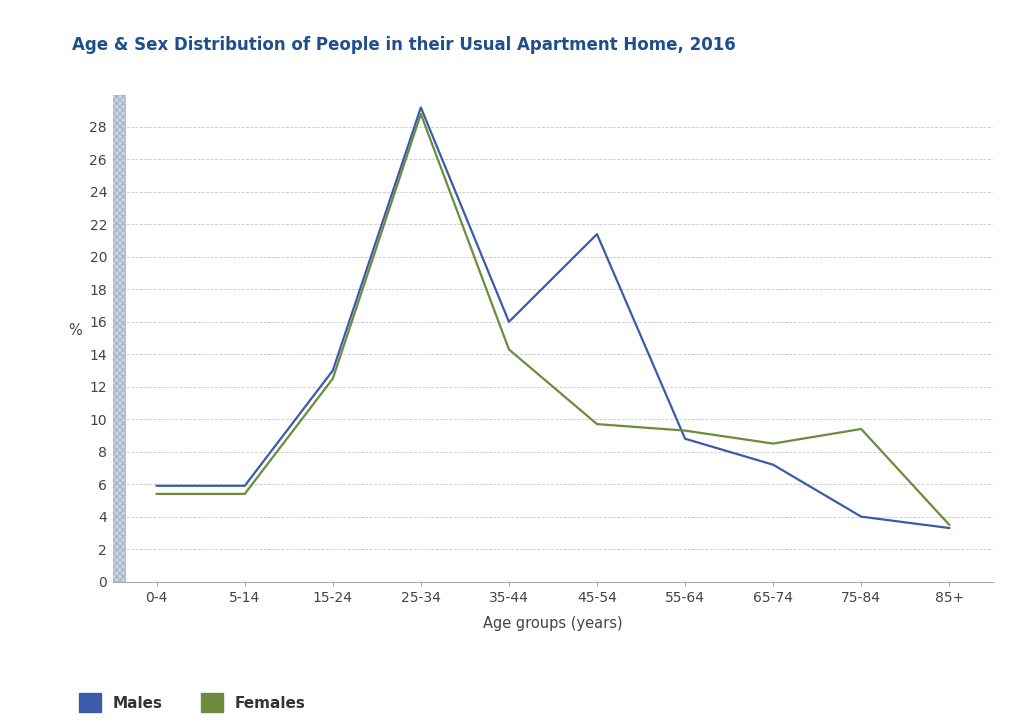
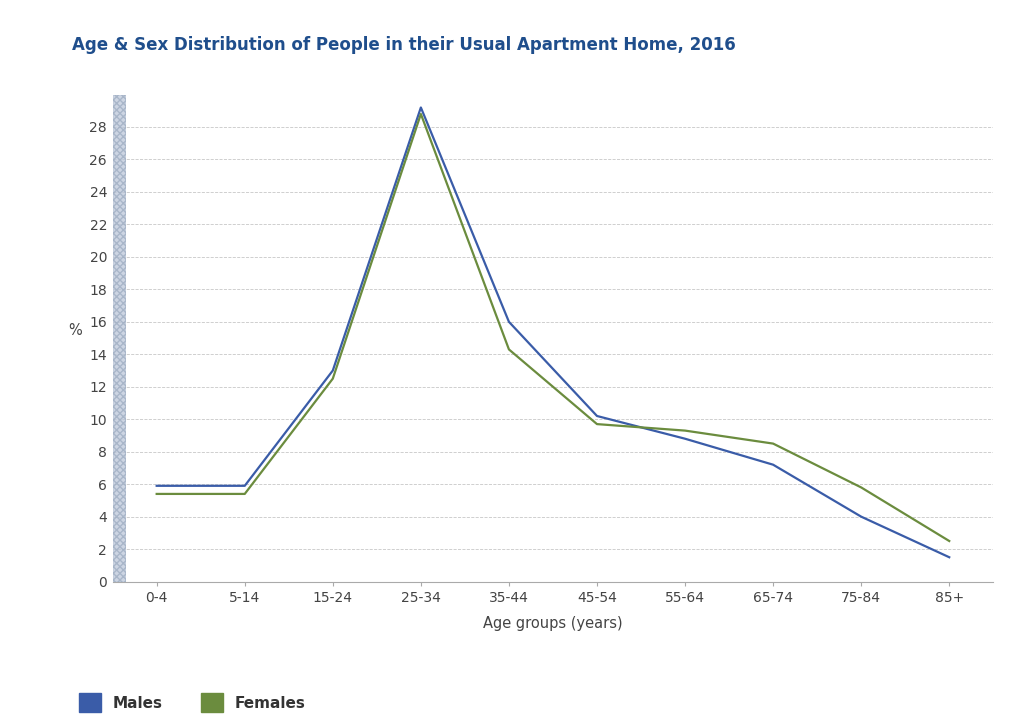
Males/45-54: 21.4 -> 10.2
Females/75-84: 9.4 -> 5.8
Males/85+: 3.3 -> 1.5
Females/85+: 3.5 -> 2.5
